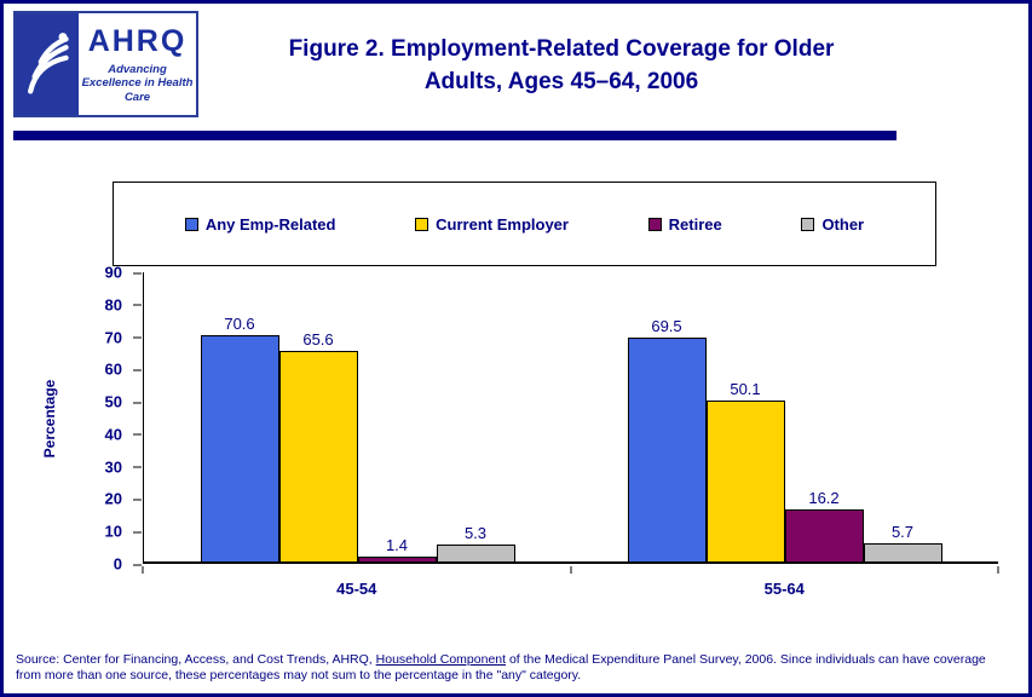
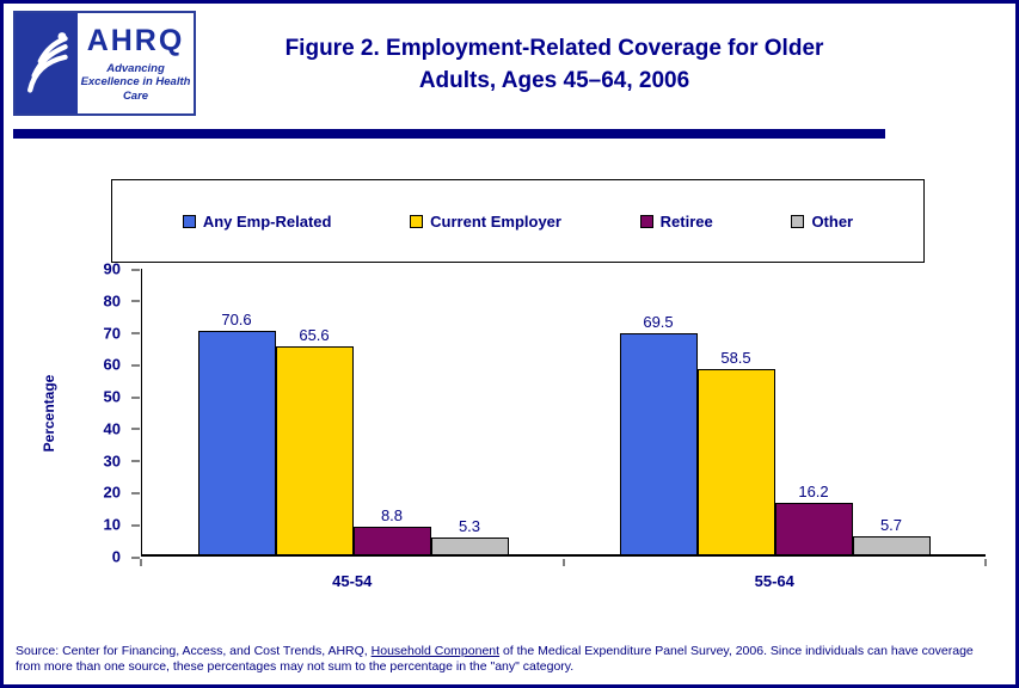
Retiree/45-54: 1.4 -> 8.8
Current Employer/55-64: 50.1 -> 58.5
